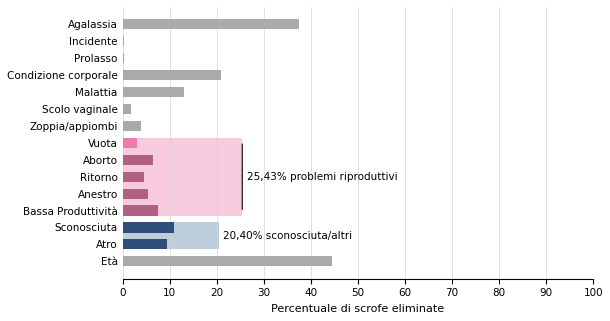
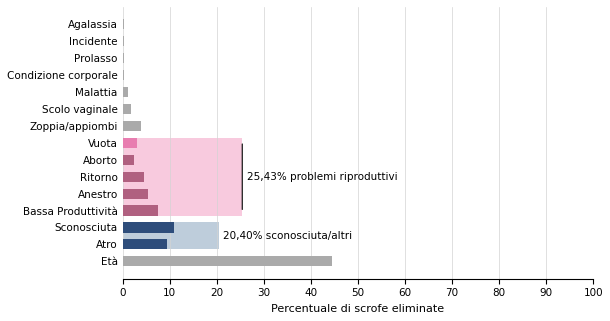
Agalassia: 37.5 -> 0.3
Condizione corporale: 21.0 -> 0.4
Malattia: 13.0 -> 1.2
Aborto: 6.5 -> 2.5
